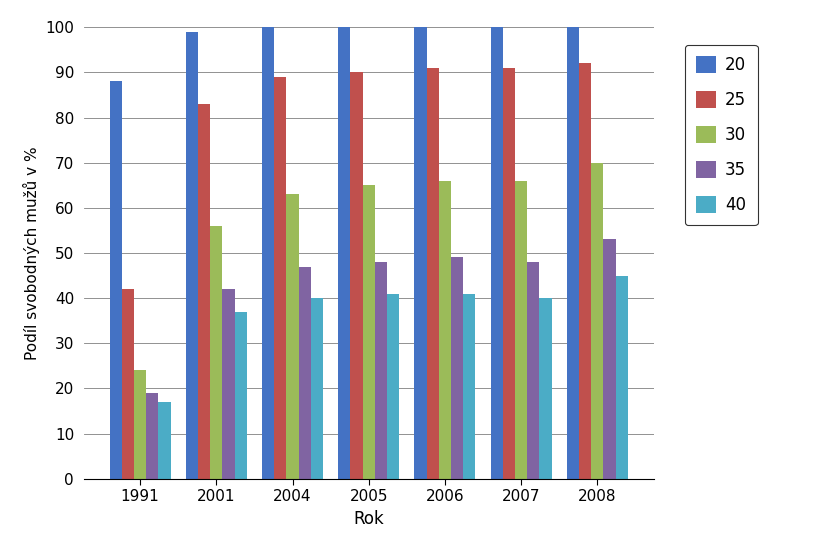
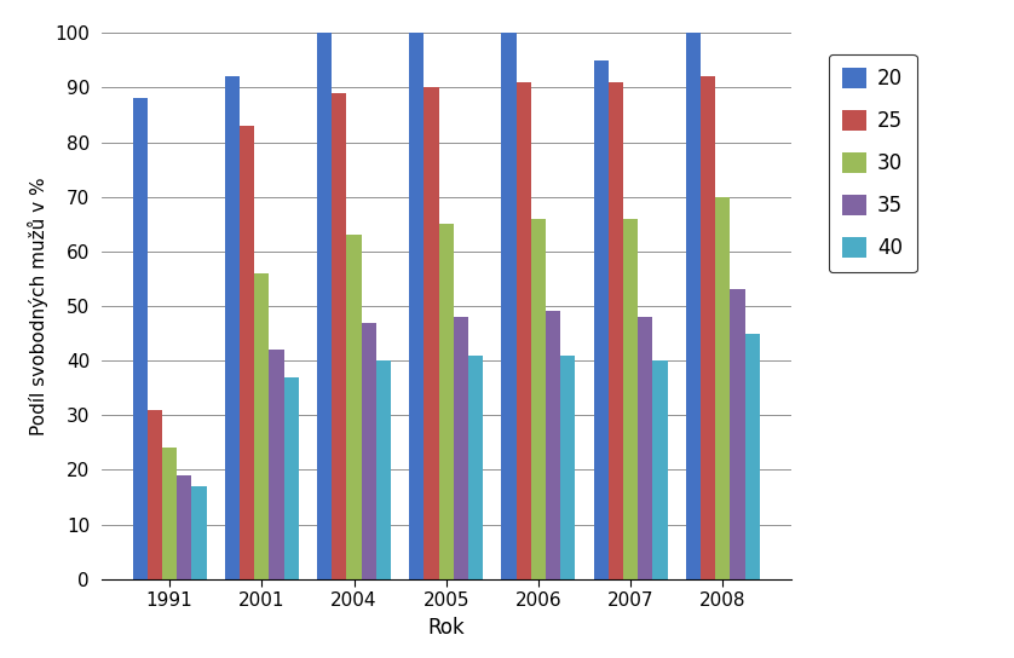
25/1991: 42 -> 31
20/2001: 99 -> 92
20/2007: 100 -> 95
